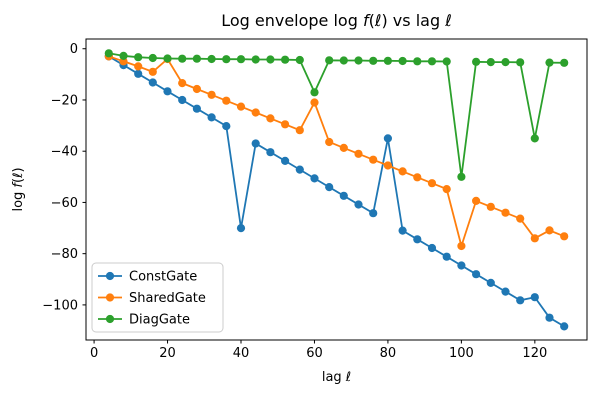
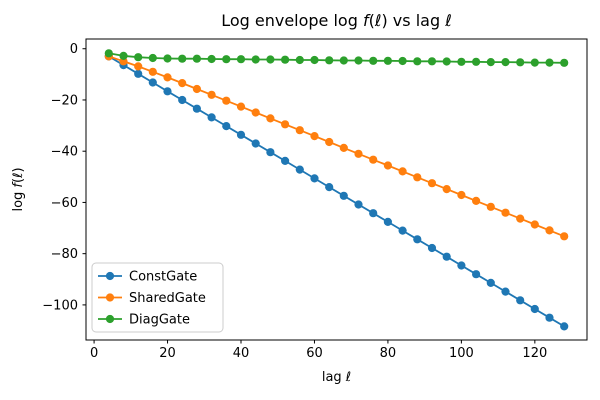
SharedGate/20: -4 -> -11
ConstGate/40: -70 -> -34
SharedGate/60: -21 -> -34
DiagGate/60: -17 -> -4
ConstGate/80: -35 -> -68
SharedGate/100: -77 -> -57
DiagGate/100: -50 -> -5
ConstGate/120: -97 -> -102
SharedGate/120: -74 -> -69
DiagGate/120: -35 -> -5
